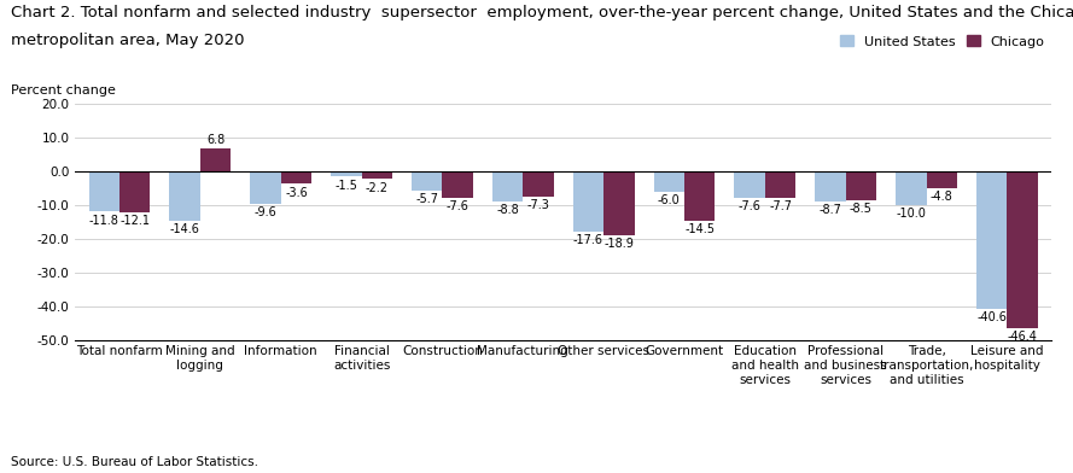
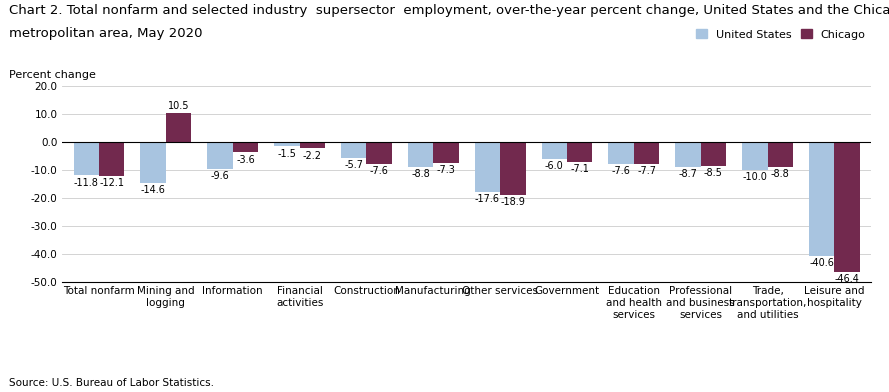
Chicago/Mining and logging: 6.8 -> 10.5
Chicago/Government: -14.5 -> -7.1
Chicago/Trade, transportation, and utilities: -4.8 -> -8.8
